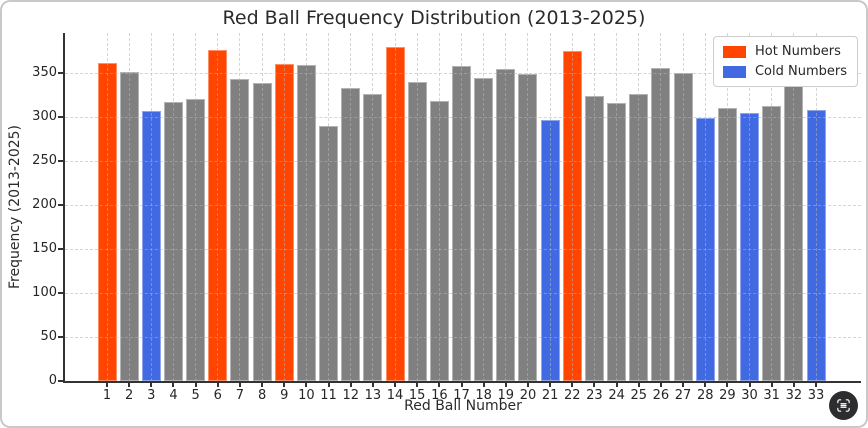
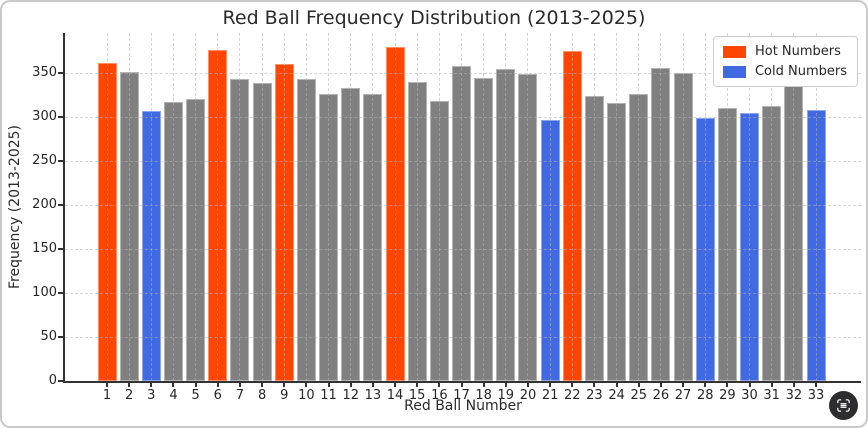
10: 360 -> 340
11: 290 -> 330
